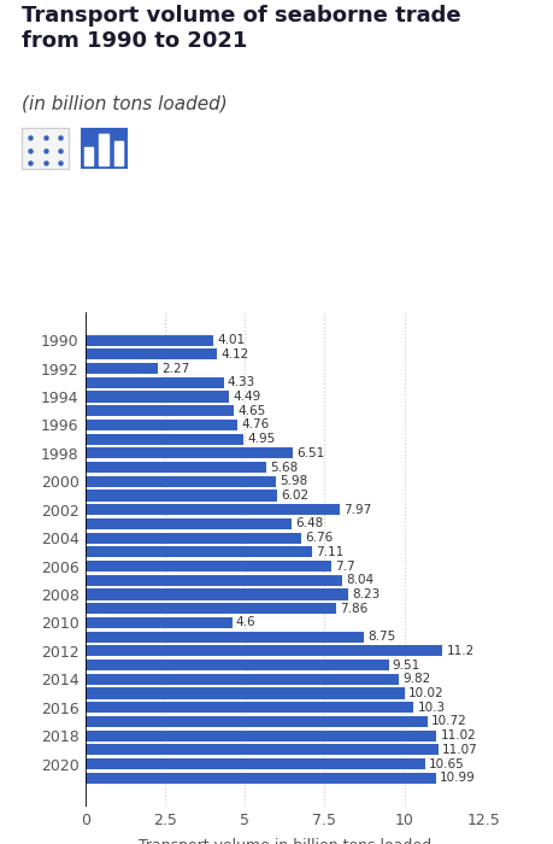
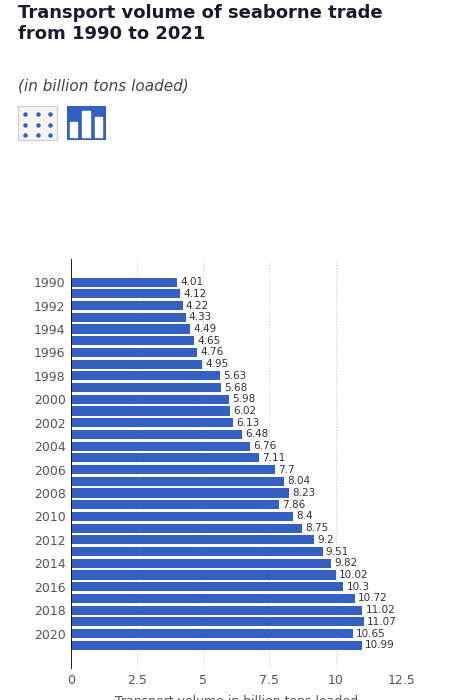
1992: 2.27 -> 4.22
1998: 6.51 -> 5.63
2002: 7.97 -> 6.13
2010: 4.6 -> 8.4
2012: 11.2 -> 9.2
